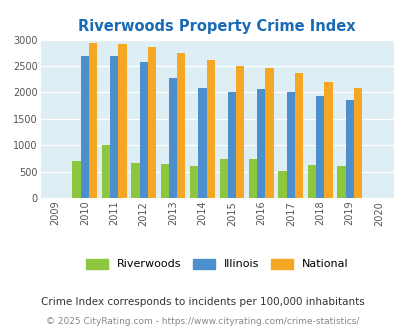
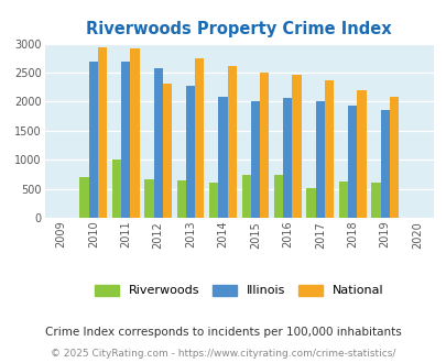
National/2012: 2860 -> 2320
